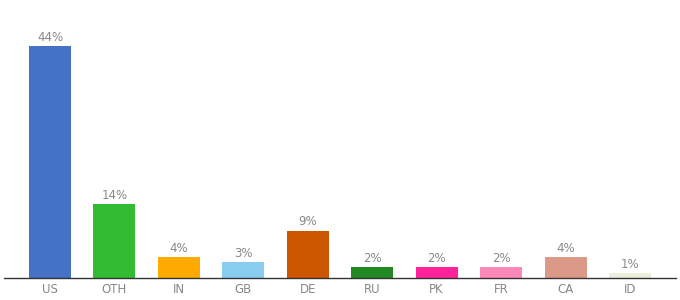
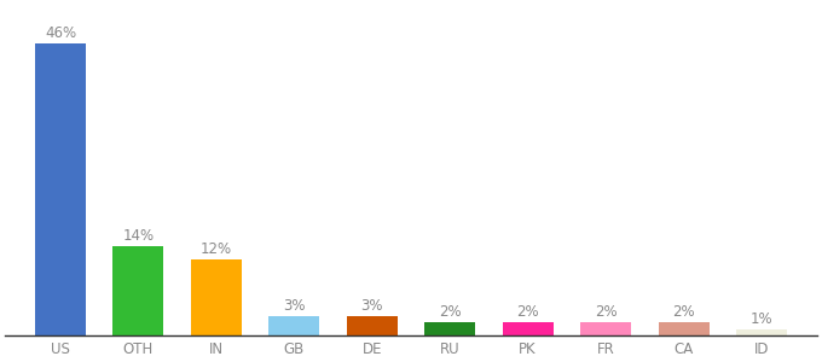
US: 44% -> 46%
IN: 4% -> 12%
DE: 9% -> 3%
CA: 4% -> 2%
